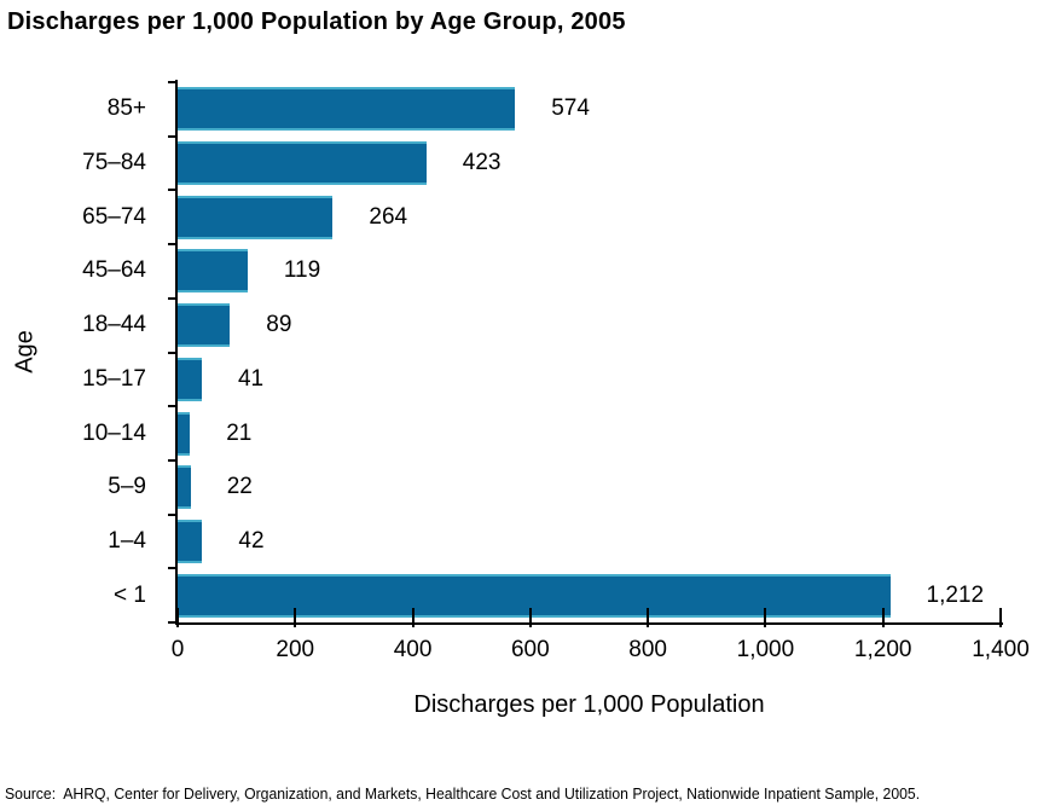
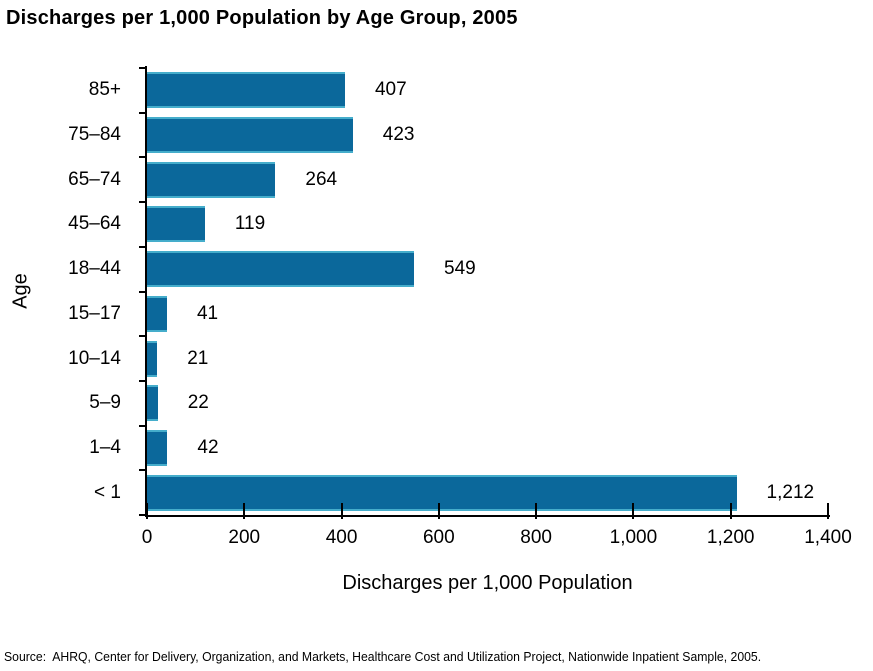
85+: 574 -> 407
18–44: 89 -> 549
